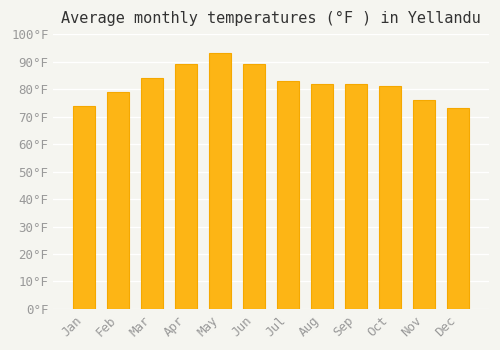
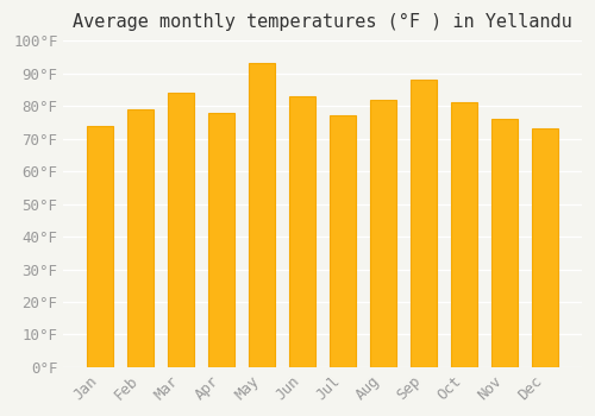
Apr: 89°F -> 78°F
Jun: 89°F -> 83°F
Jul: 83°F -> 77°F
Sep: 82°F -> 88°F
